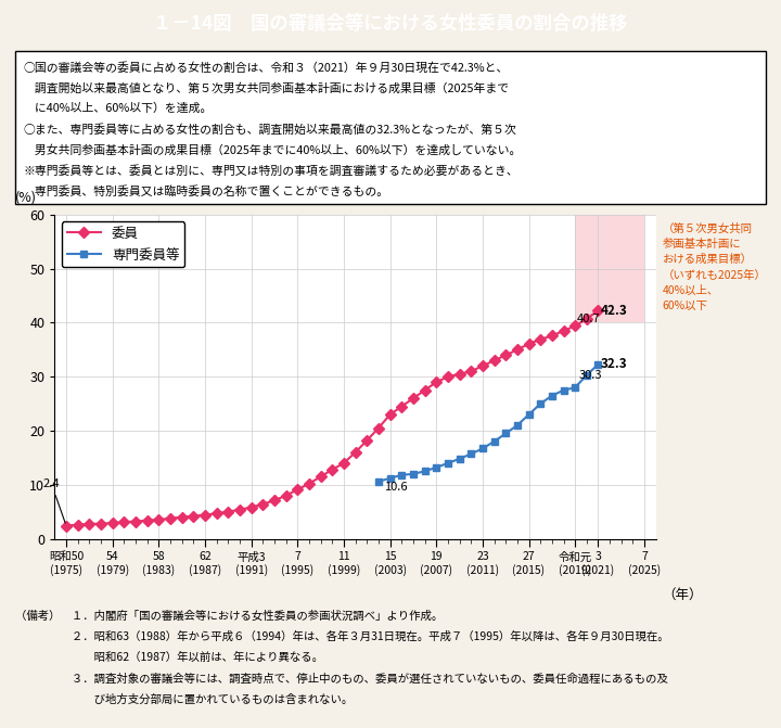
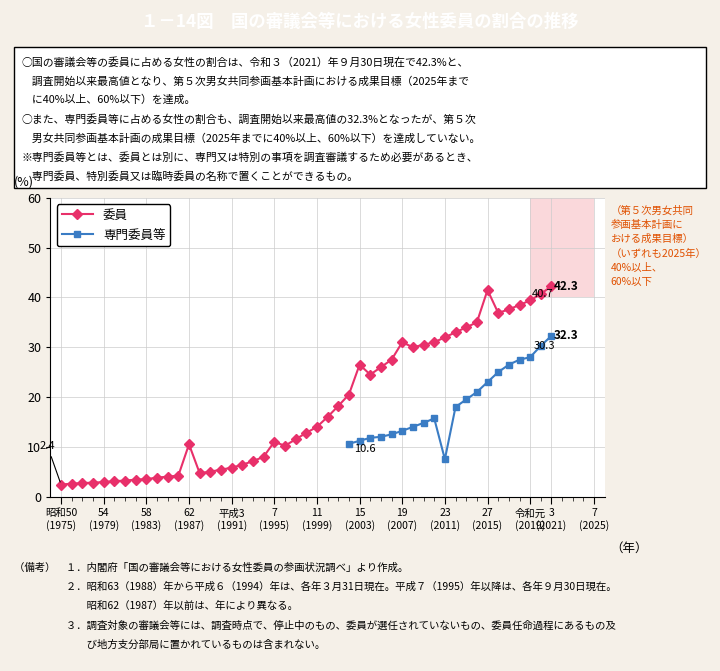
委員/62 (1987): 4.4 -> 10.5
委員/7 (1995): 9.1 -> 11.0
委員/15 (2003): 23.0 -> 26.5
委員/19 (2007): 29.0 -> 31.0
専門委員等/23 (2011): 16.7 -> 7.5
委員/27 (2015): 36.1 -> 41.5
